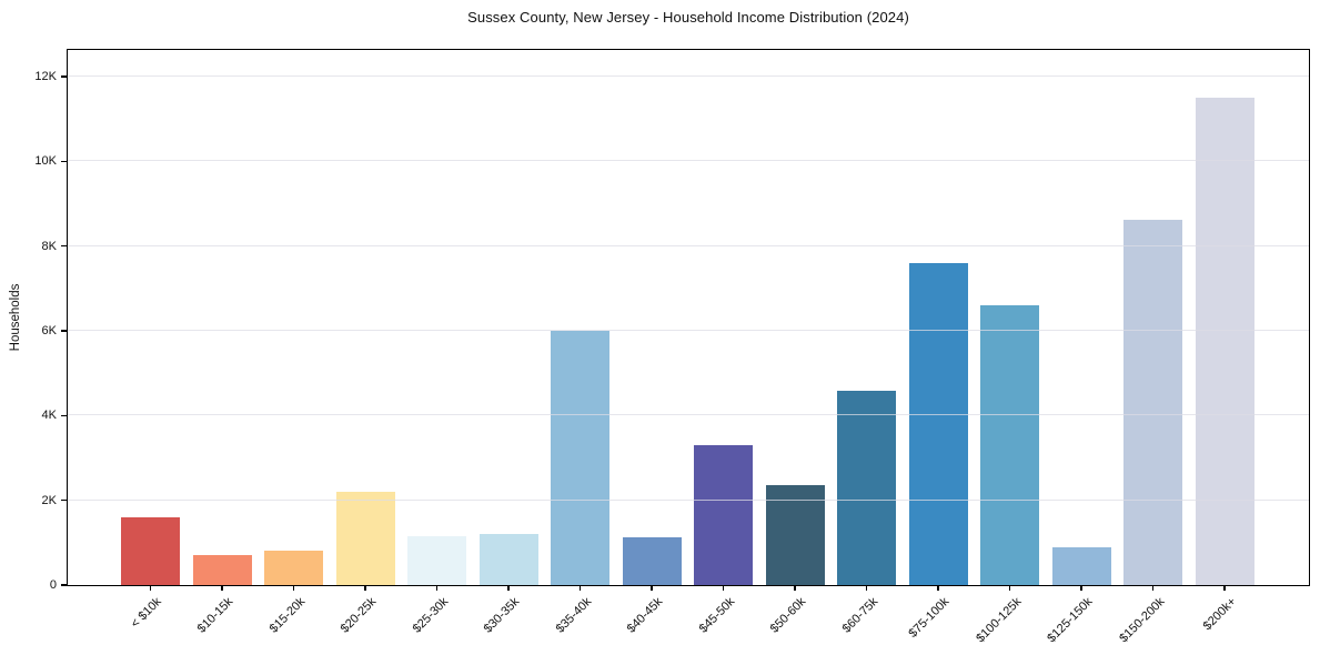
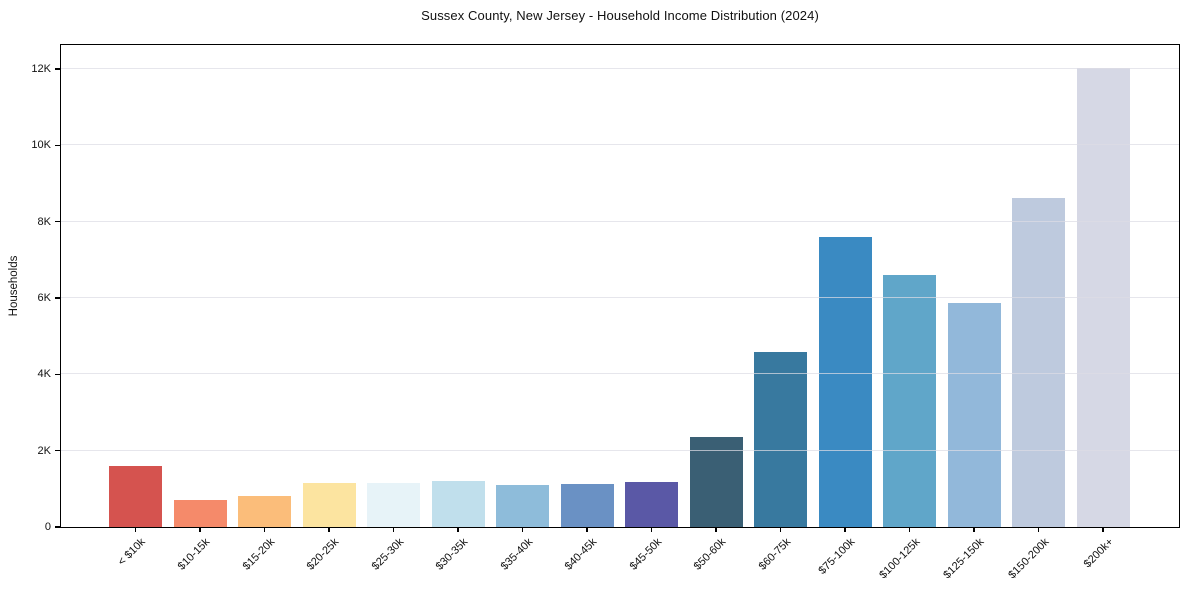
$20-25k: 2.2K -> 1.2K
$35-40k: 6.0K -> 1.1K
$45-50k: 3.3K -> 1.2K
$125-150k: 0.9K -> 5.9K
$200k+: 11.5K -> 12.0K
